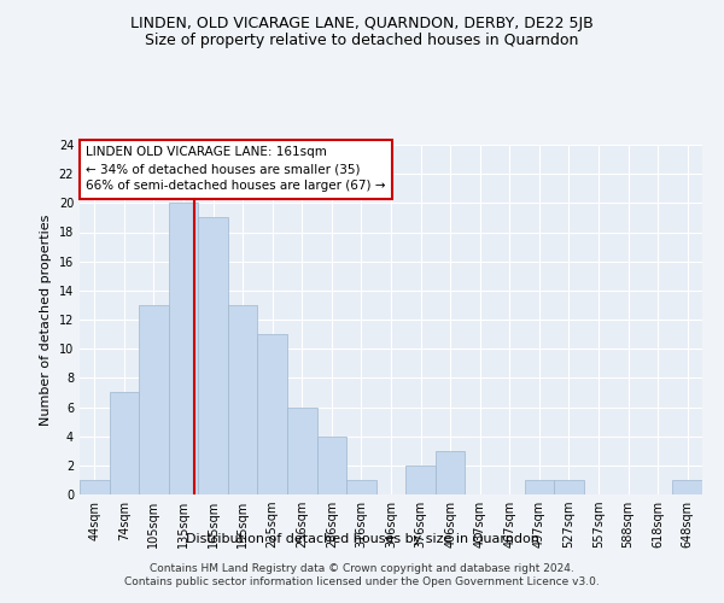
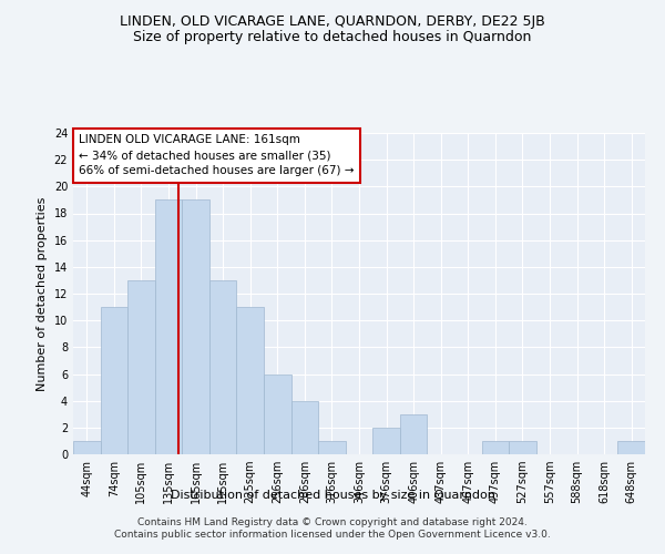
74sqm: 7 -> 11
135sqm: 20 -> 19
